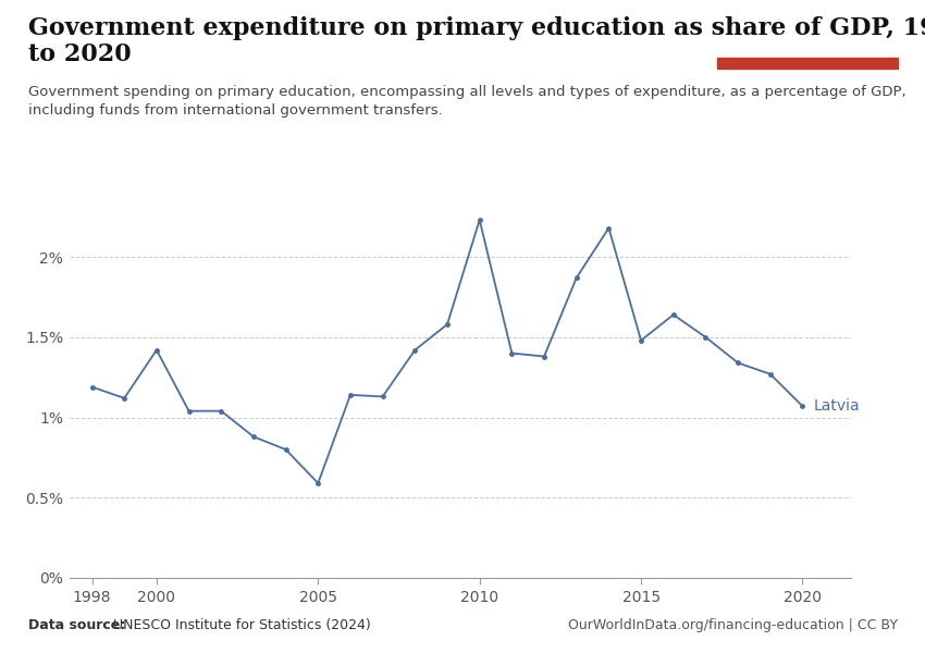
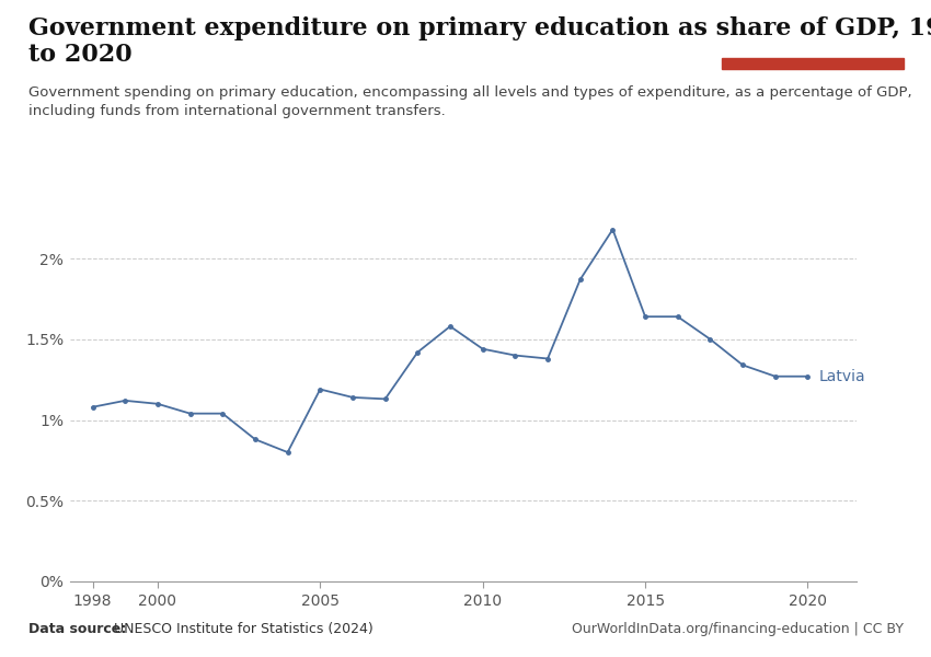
1998: 1.19% -> 1.08%
2000: 1.42% -> 1.10%
2005: 0.59% -> 1.19%
2010: 2.23% -> 1.44%
2015: 1.48% -> 1.64%
2020: 1.07% -> 1.27%
